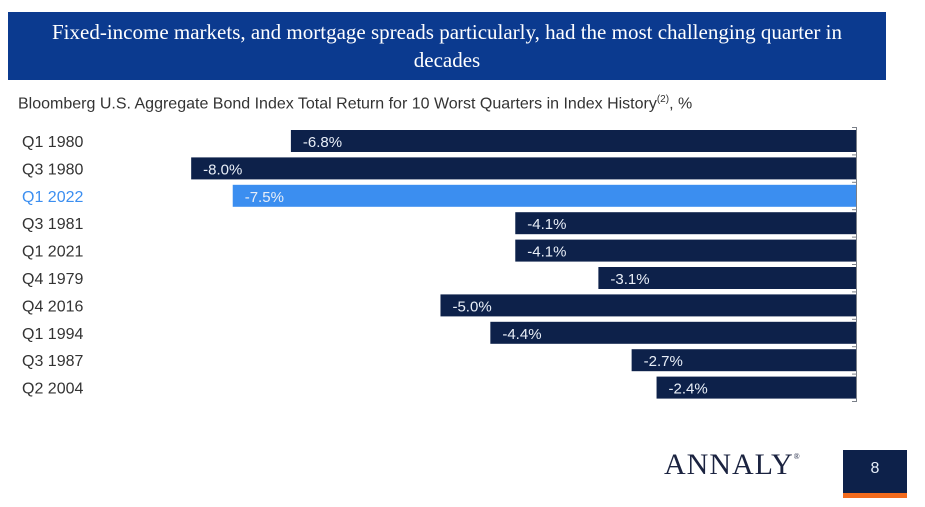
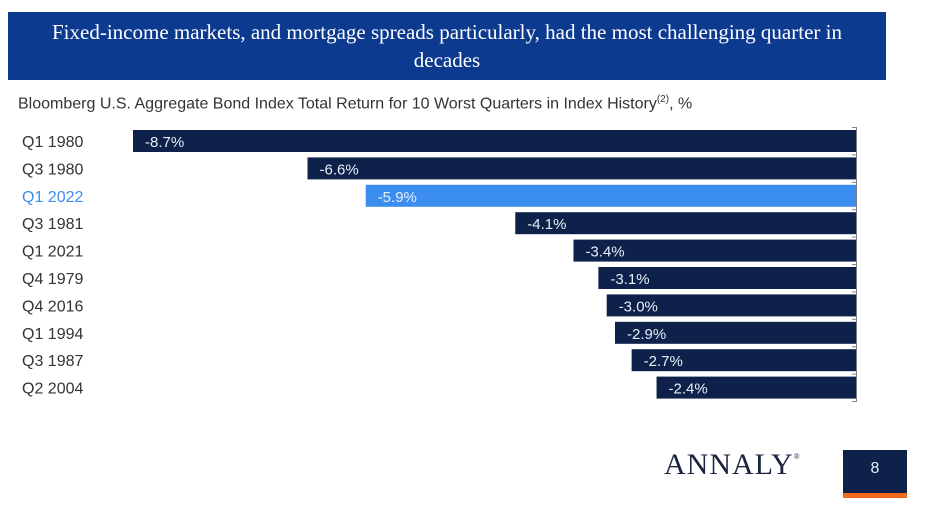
Q1 1980: -6.8% -> -8.7%
Q3 1980: -8.0% -> -6.6%
Q1 2022: -7.5% -> -5.9%
Q1 2021: -4.1% -> -3.4%
Q4 2016: -5.0% -> -3.0%
Q1 1994: -4.4% -> -2.9%
